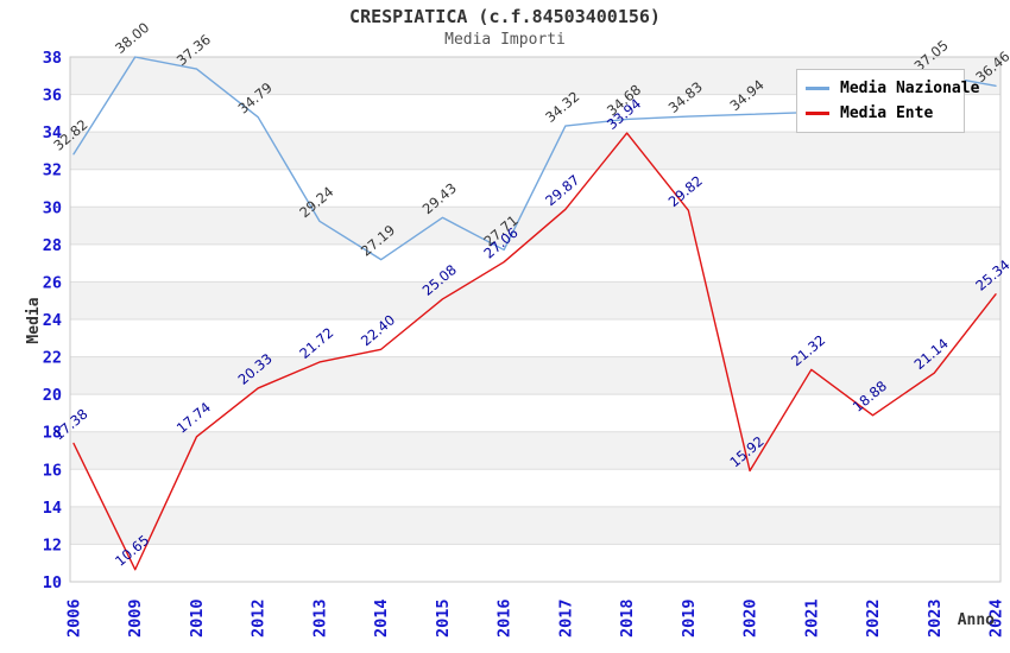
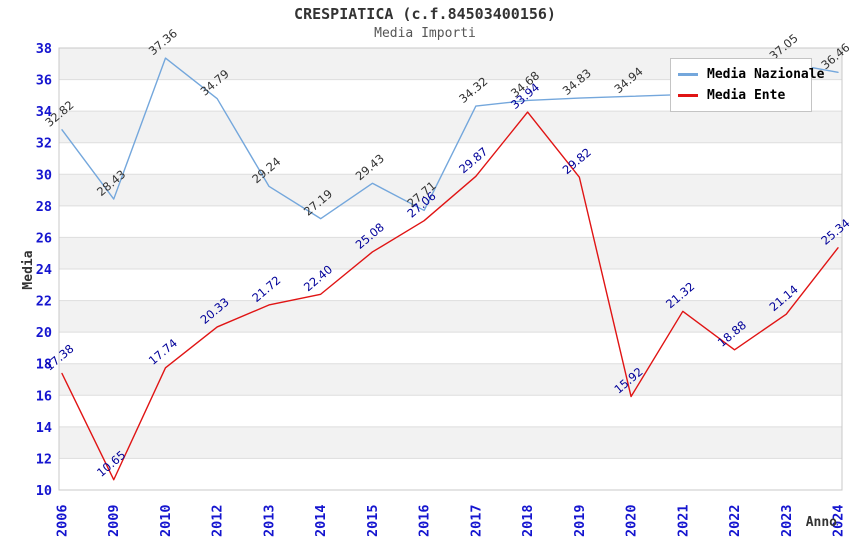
Media Nazionale/2009: 38.00 -> 28.43
